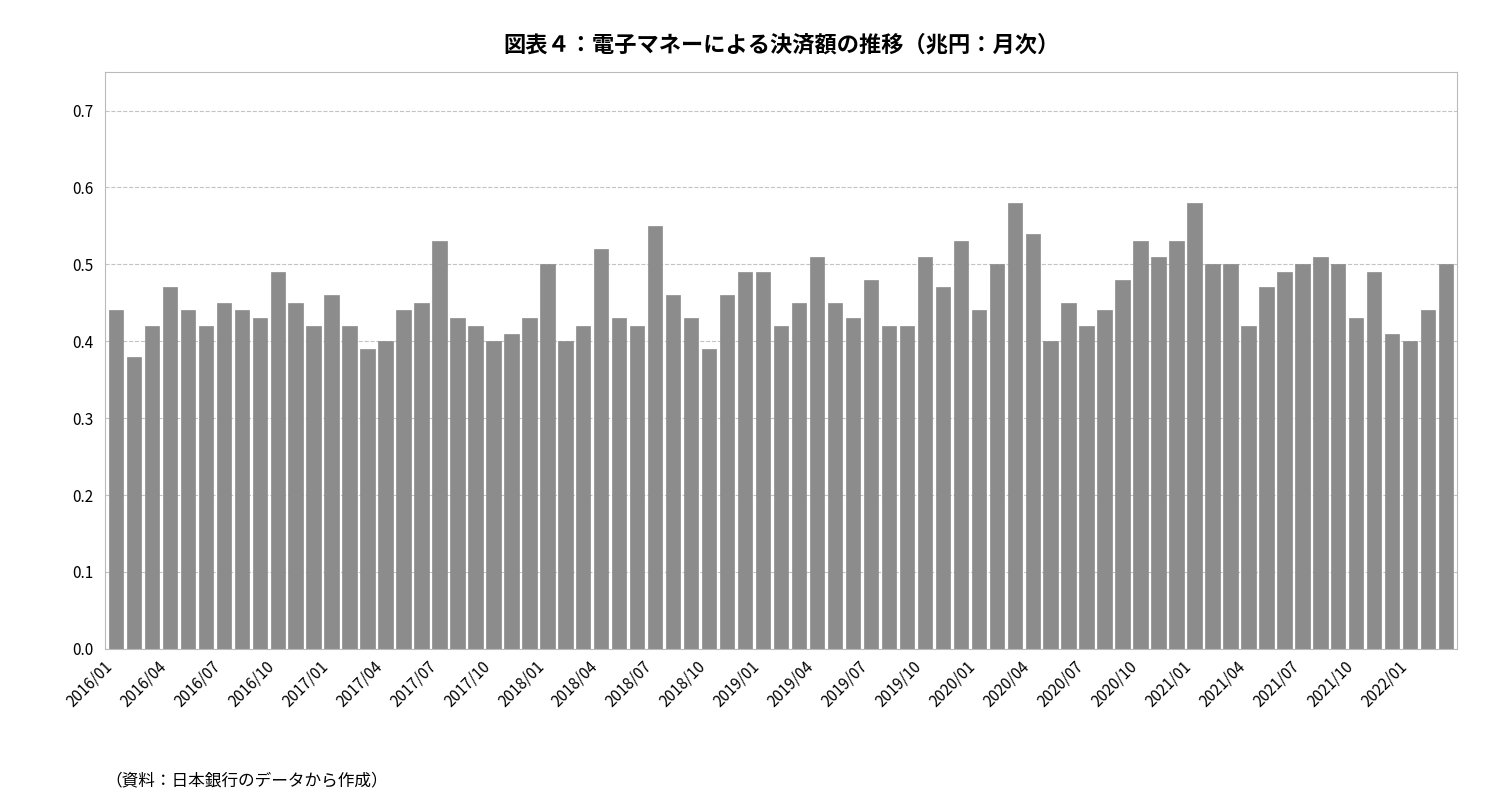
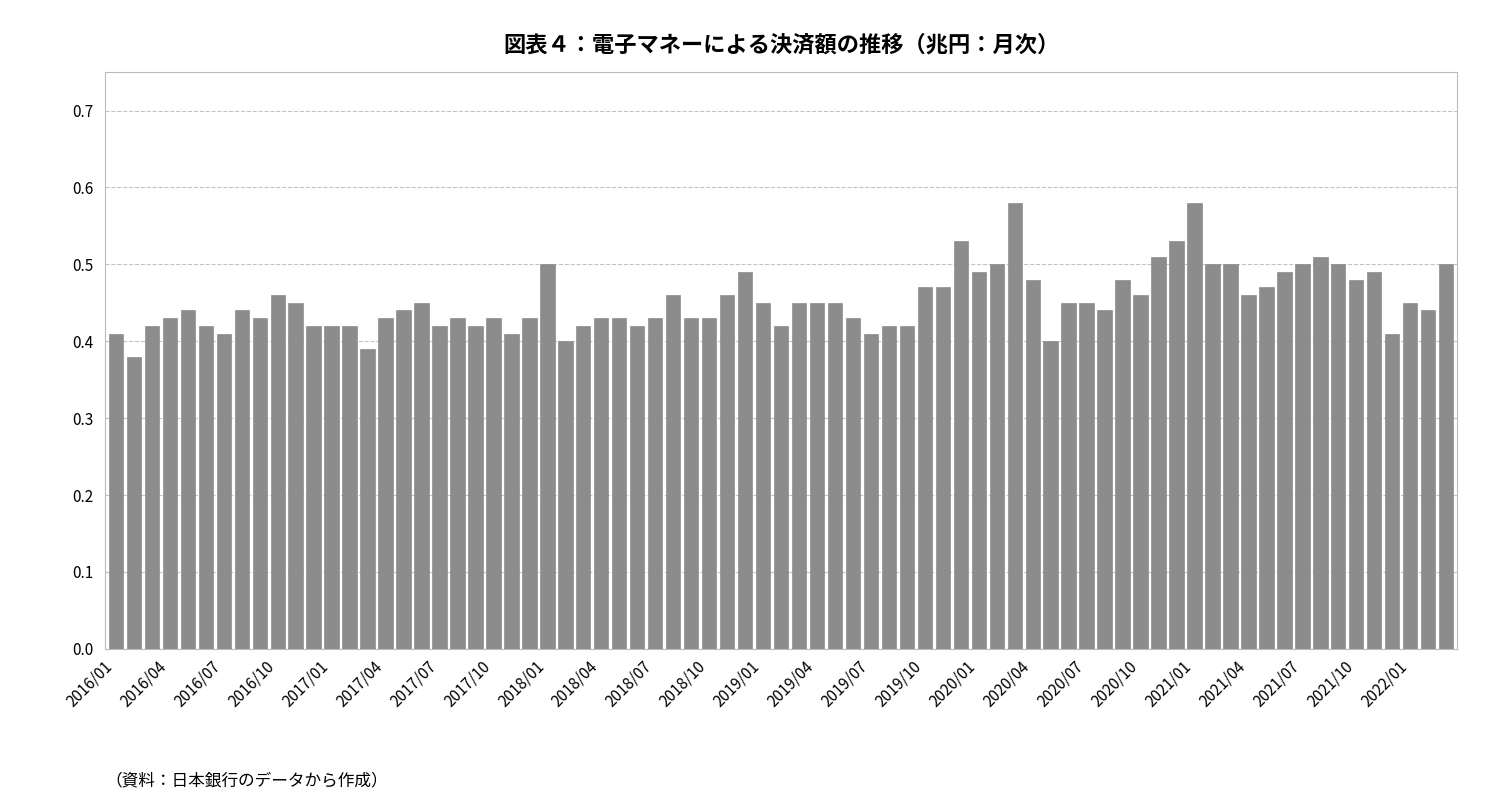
2016/01: 0.44 -> 0.41
2016/04: 0.47 -> 0.43
2016/07: 0.45 -> 0.41
2016/10: 0.49 -> 0.46
2017/01: 0.46 -> 0.42
2017/04: 0.40 -> 0.43
2017/07: 0.53 -> 0.42
2017/10: 0.40 -> 0.43
2018/04: 0.52 -> 0.43
2018/07: 0.55 -> 0.43
2018/10: 0.39 -> 0.43
2019/01: 0.49 -> 0.45
2019/04: 0.51 -> 0.45
2019/07: 0.48 -> 0.41
2019/10: 0.51 -> 0.47
2020/01: 0.44 -> 0.49
2020/04: 0.54 -> 0.48
2020/07: 0.42 -> 0.45
2020/10: 0.53 -> 0.46
2021/04: 0.42 -> 0.46
2021/10: 0.43 -> 0.48
2022/01: 0.40 -> 0.45
